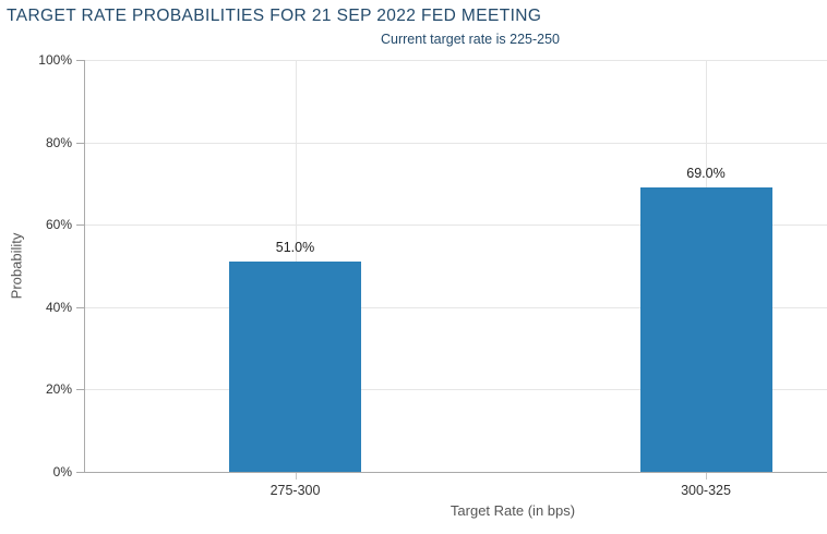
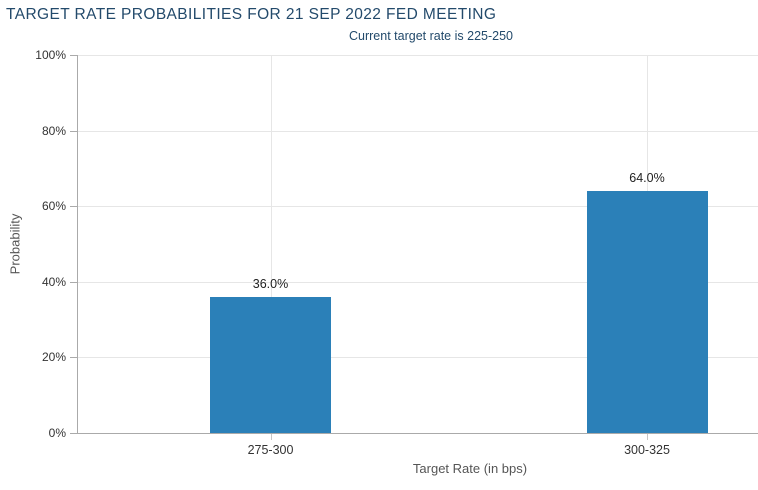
275-300: 51.0% -> 36.0%
300-325: 69.0% -> 64.0%
